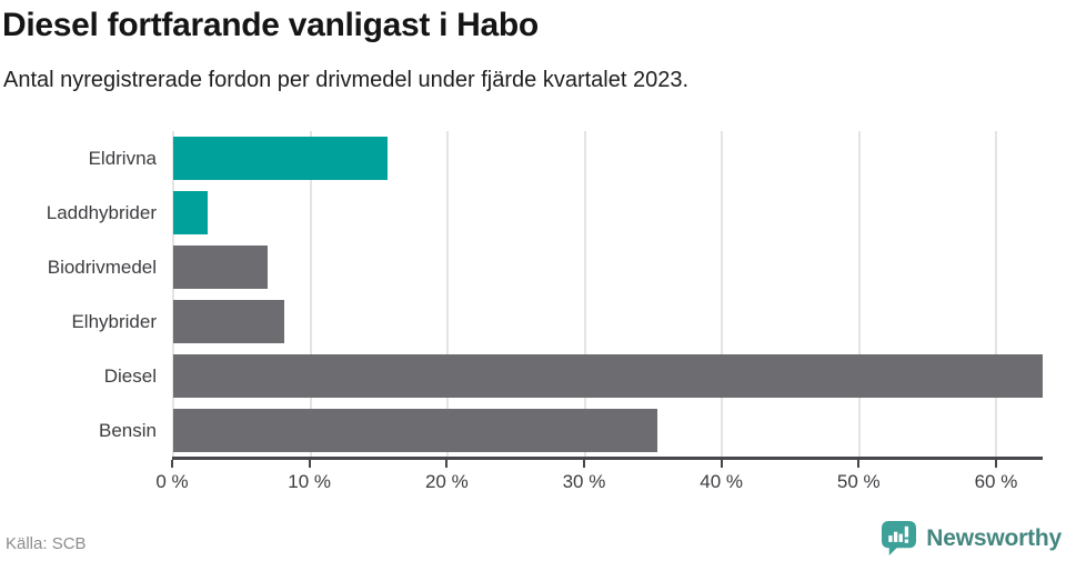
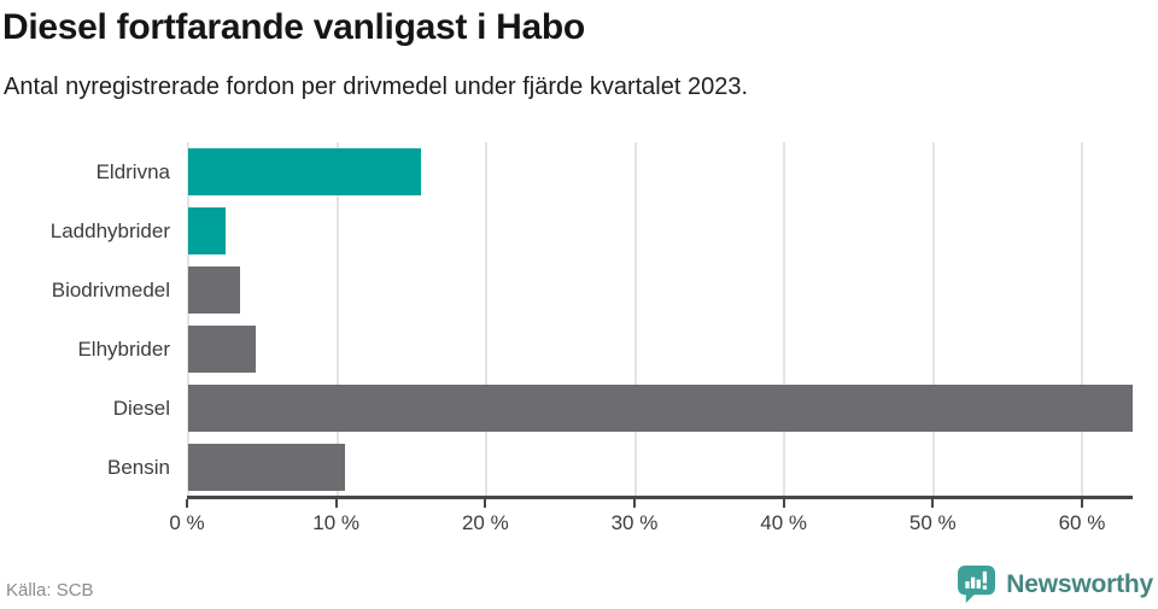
Biodrivmedel: 6.9% -> 3.5%
Elhybrider: 8.1% -> 4.5%
Bensin: 35.3% -> 10.5%
